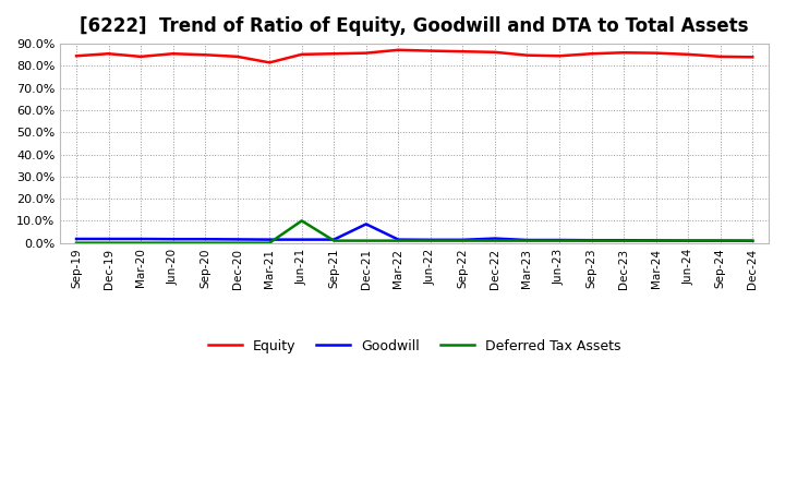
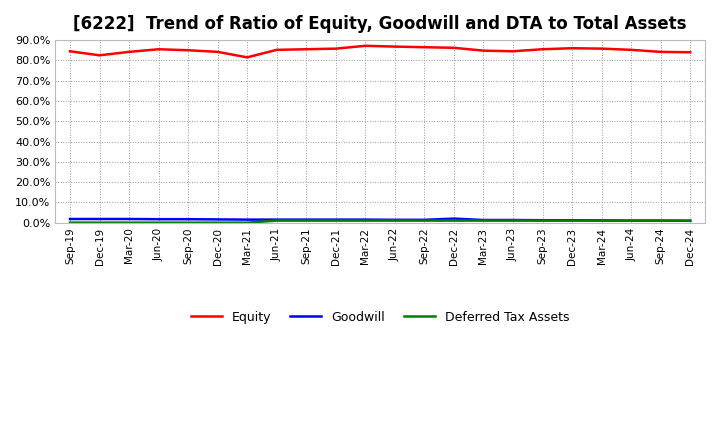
Equity/Dec-19: 85.5% -> 82.5%
Deferred Tax Assets/Jun-21: 10% -> 1%
Goodwill/Dec-21: 8.5% -> 1.5%
